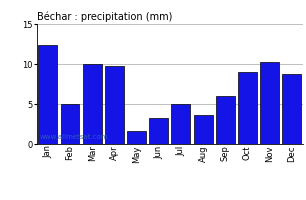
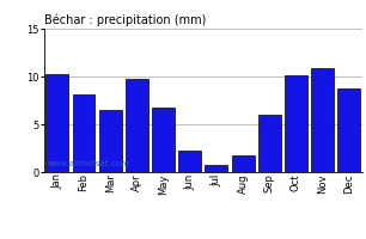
Jan: 12.4 -> 10.2
Feb: 5.0 -> 8.1
Mar: 10.0 -> 6.5
May: 1.6 -> 6.8
Jun: 3.2 -> 2.2
Jul: 5.0 -> 0.8
Aug: 3.6 -> 1.7
Oct: 9.0 -> 10.1
Nov: 10.2 -> 10.9
